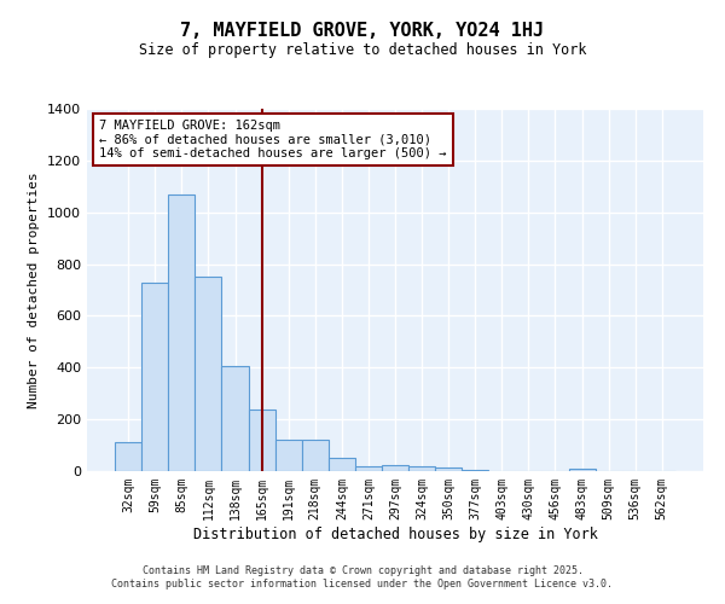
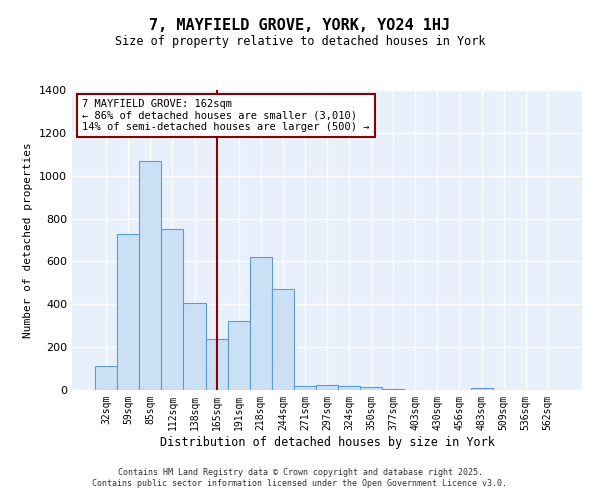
191sqm: 120 -> 320
218sqm: 120 -> 620
244sqm: 50 -> 470
